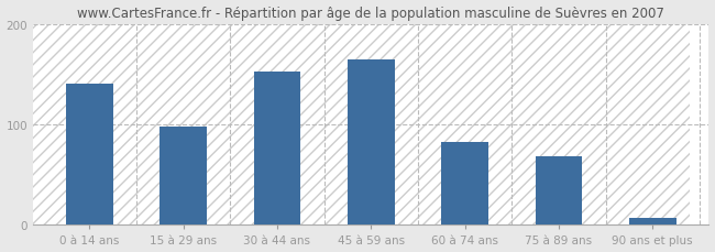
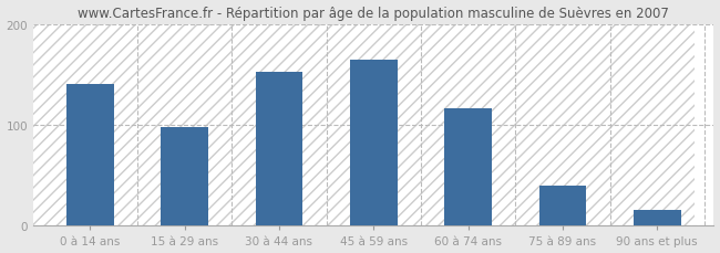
60 à 74 ans: 82 -> 116
75 à 89 ans: 68 -> 40
90 ans et plus: 7 -> 16
